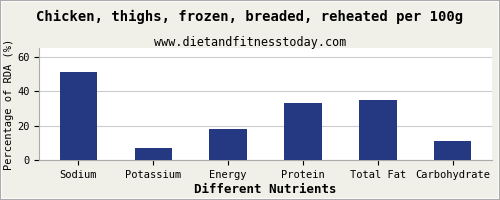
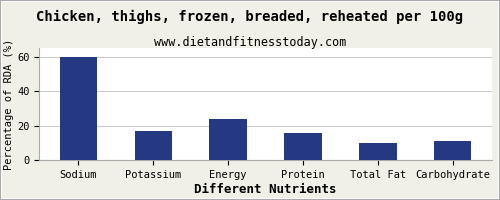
Sodium: 51 -> 60
Potassium: 7 -> 17
Energy: 18 -> 24
Protein: 33 -> 16
Total Fat: 35 -> 10
